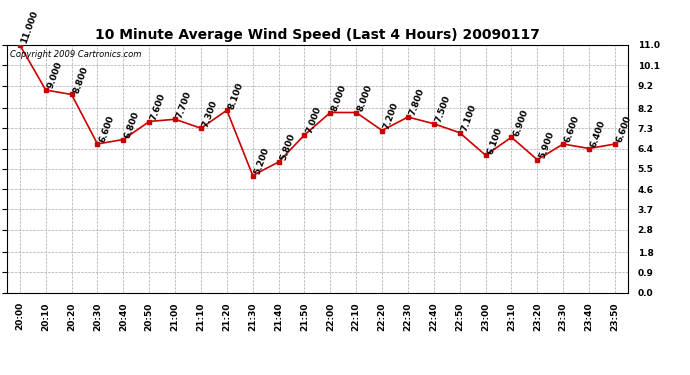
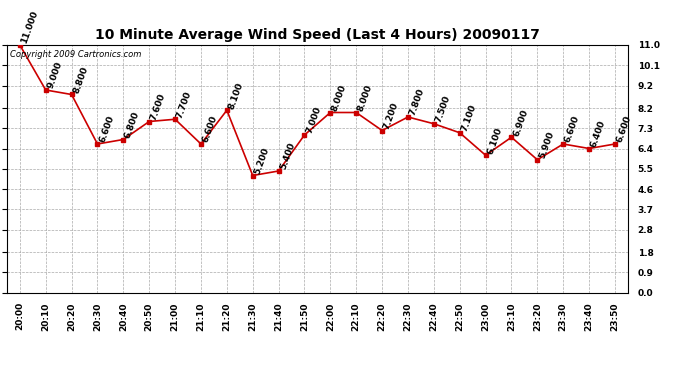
21:10: 7.300 -> 6.600
21:40: 5.800 -> 5.400
